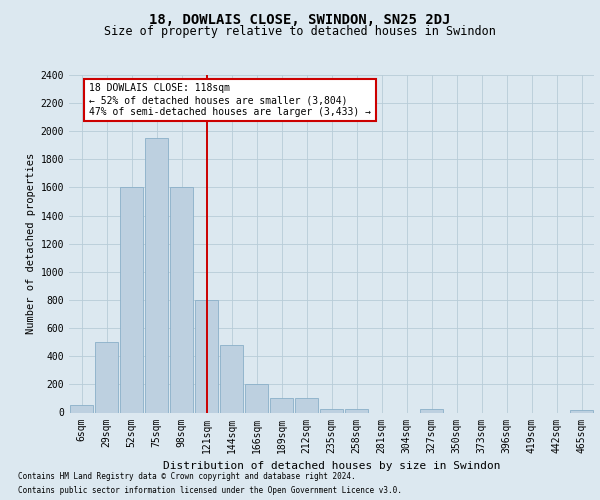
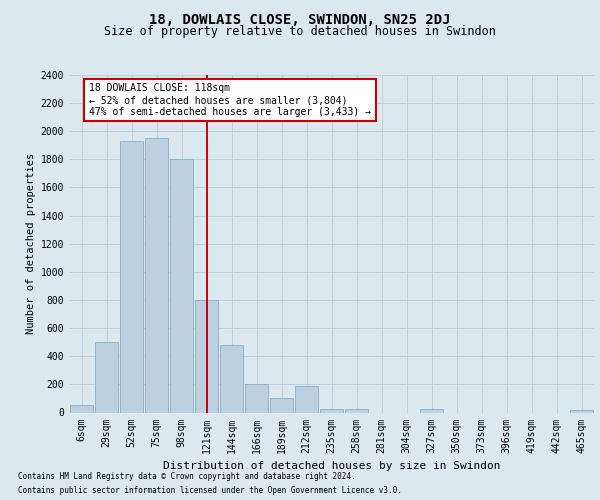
52sqm: 1600 -> 1930
98sqm: 1600 -> 1800
212sqm: 100 -> 190
